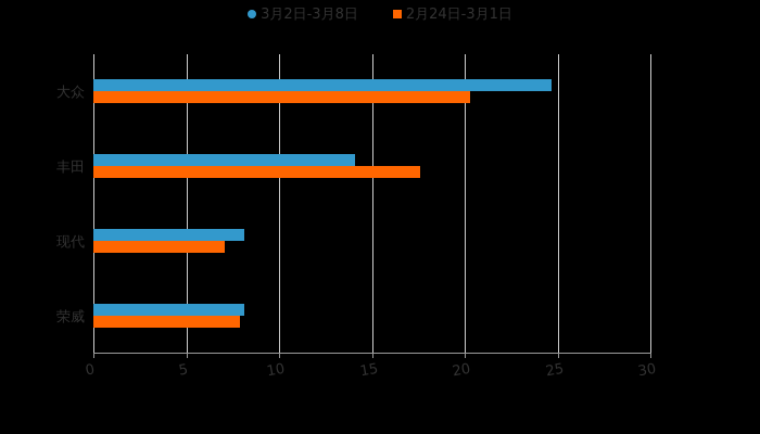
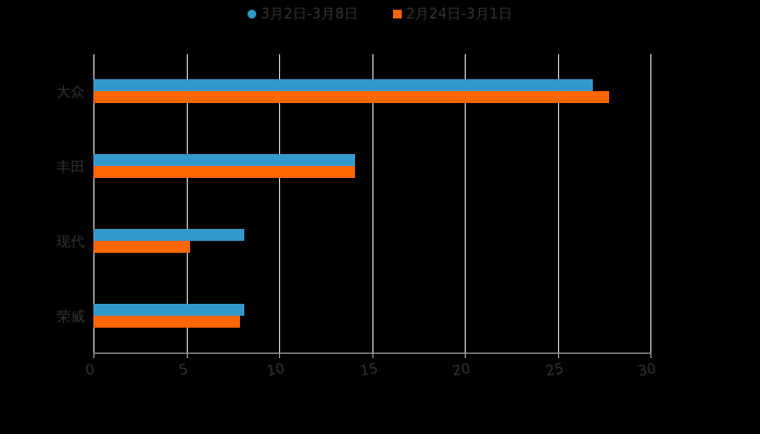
3月2日-3月8日/大众: 24.7 -> 26.9
2月24日-3月1日/大众: 20.3 -> 27.8
2月24日-3月1日/丰田: 17.6 -> 14.1
2月24日-3月1日/现代: 7.1 -> 5.2
